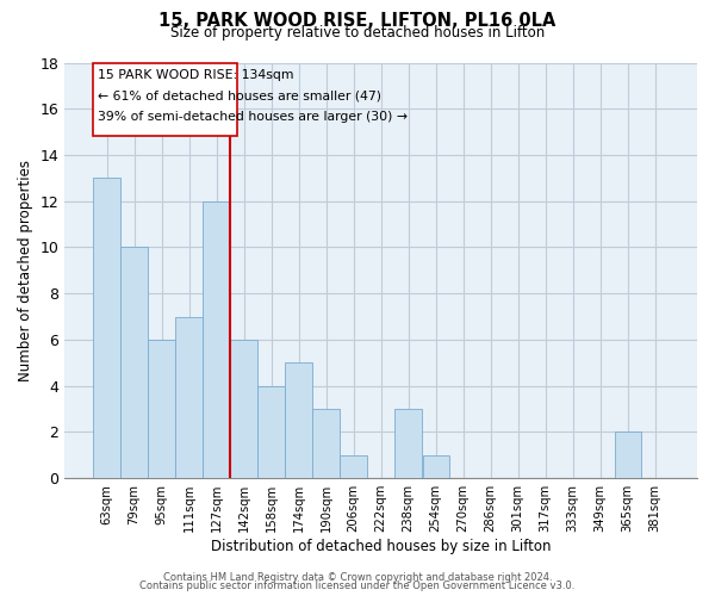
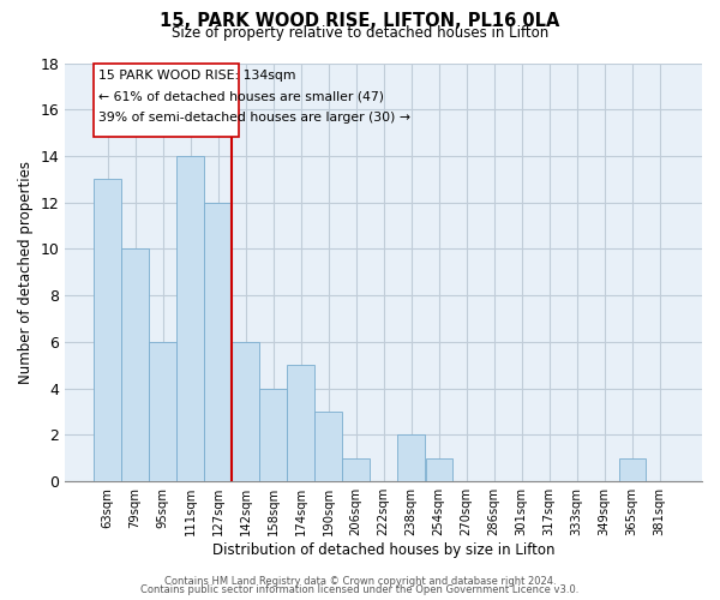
111sqm: 7 -> 14
238sqm: 3 -> 2
365sqm: 2 -> 1
